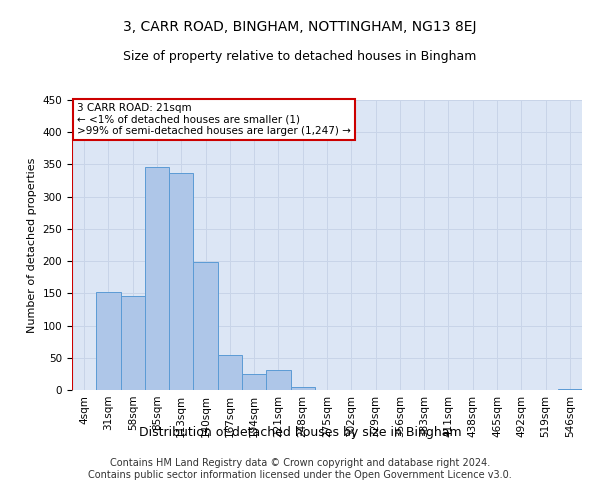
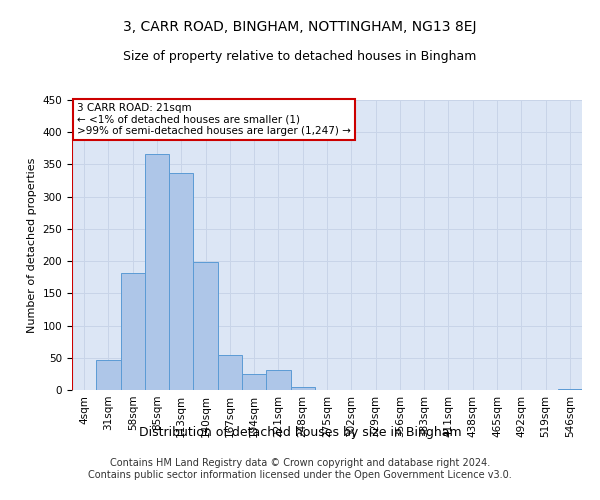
31sqm: 152 -> 47
58sqm: 146 -> 181
85sqm: 346 -> 366
